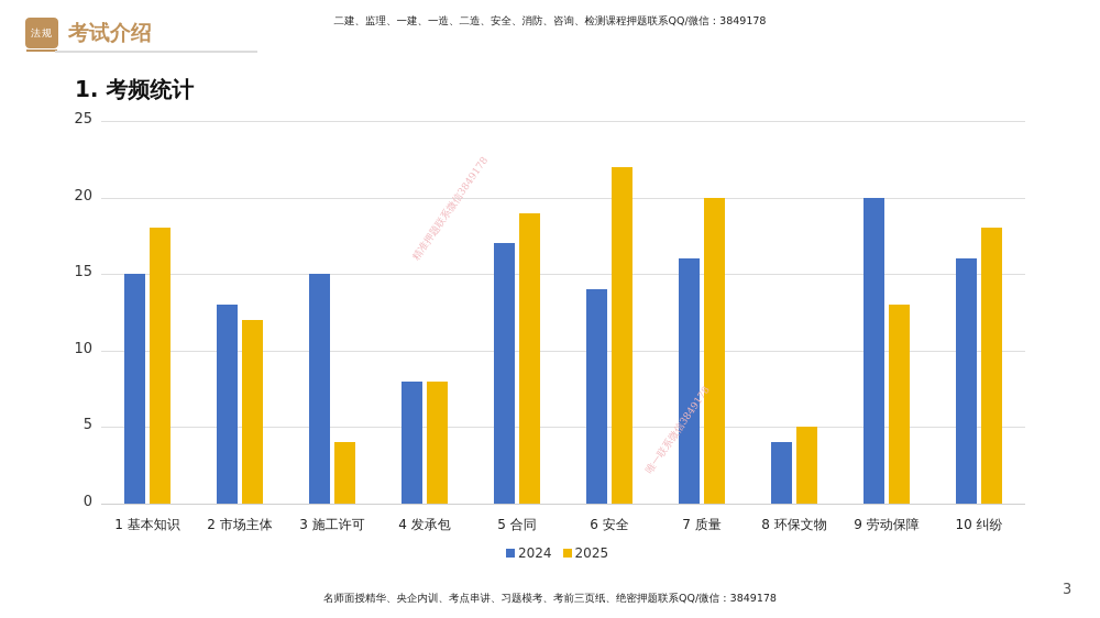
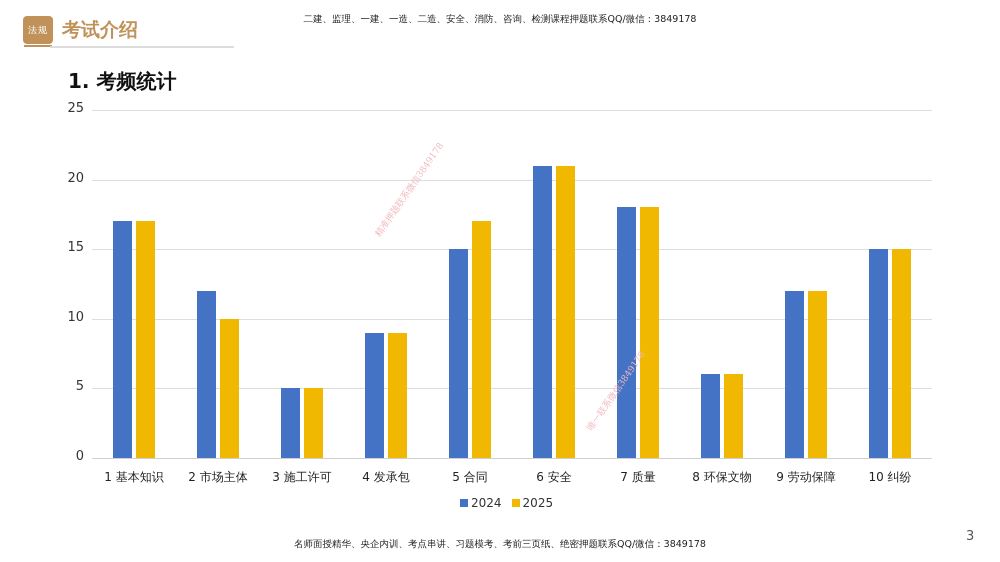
2024/1 基本知识: 15 -> 17
2025/1 基本知识: 18 -> 17
2024/2 市场主体: 13 -> 12
2025/2 市场主体: 12 -> 10
2024/3 施工许可: 15 -> 5
2025/3 施工许可: 4 -> 5
2024/4 发承包: 8 -> 9
2025/4 发承包: 8 -> 9
2024/5 合同: 17 -> 15
2025/5 合同: 19 -> 17
2024/6 安全: 14 -> 21
2025/6 安全: 22 -> 21
2024/7 质量: 16 -> 18
2025/7 质量: 20 -> 18
2024/8 环保文物: 4 -> 6
2025/8 环保文物: 5 -> 6
2024/9 劳动保障: 20 -> 12
2025/9 劳动保障: 13 -> 12
2024/10 纠纷: 16 -> 15
2025/10 纠纷: 18 -> 15
